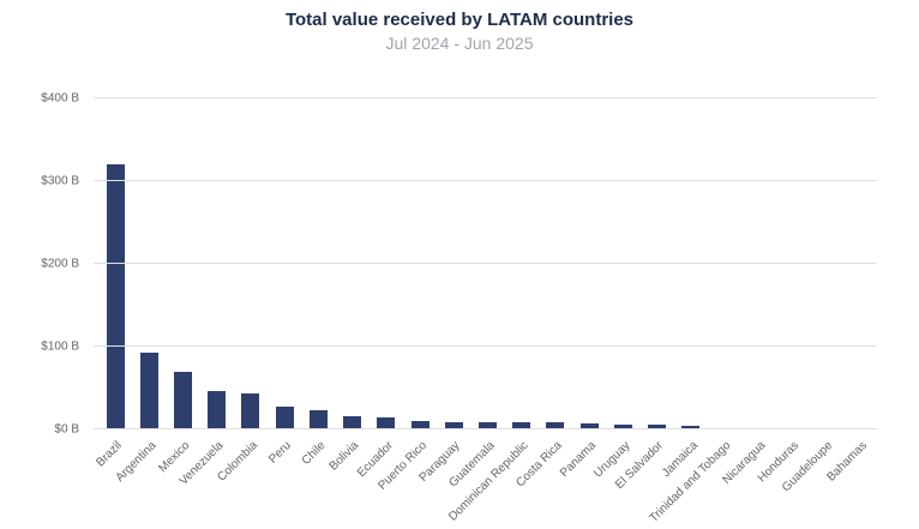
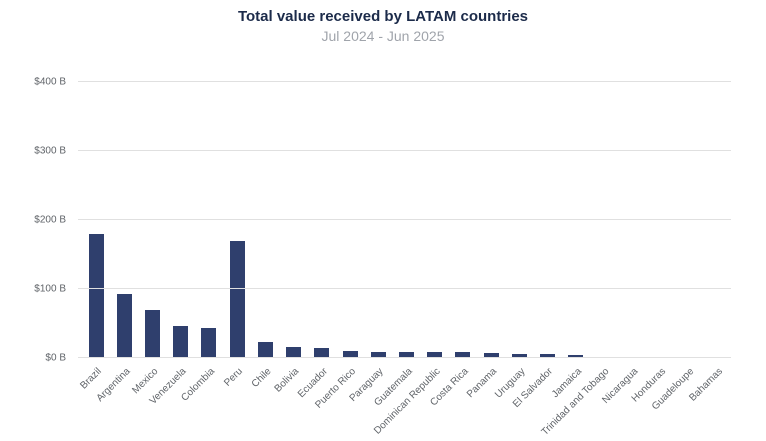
Brazil: $320B -> $180B
Peru: $30B -> $170B
